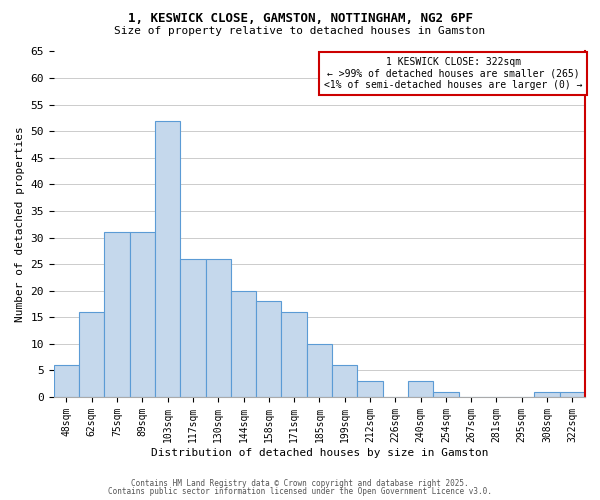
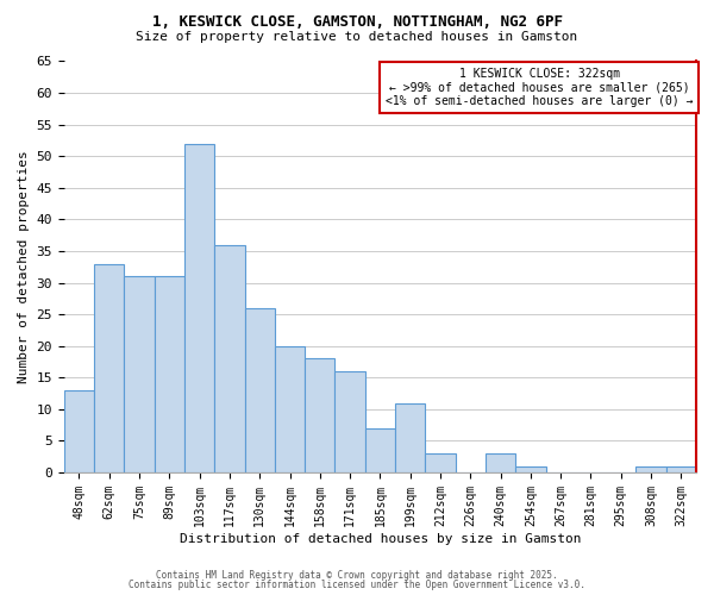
48sqm: 6 -> 13
62sqm: 16 -> 33
117sqm: 26 -> 36
185sqm: 10 -> 7
199sqm: 6 -> 11
